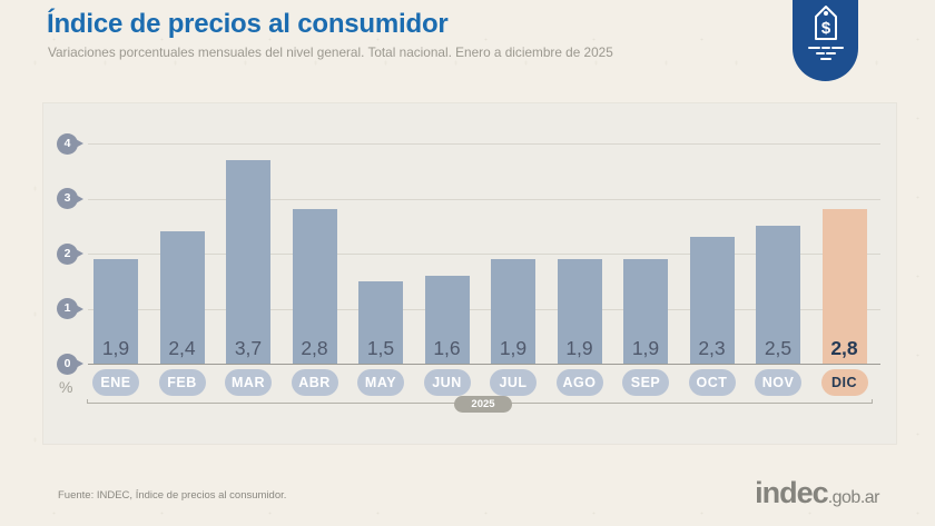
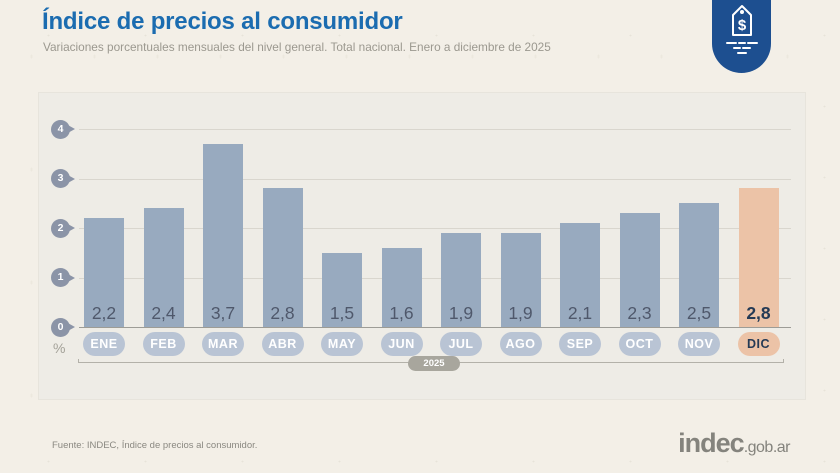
ENE: 1,9 -> 2,2
SEP: 1,9 -> 2,1
